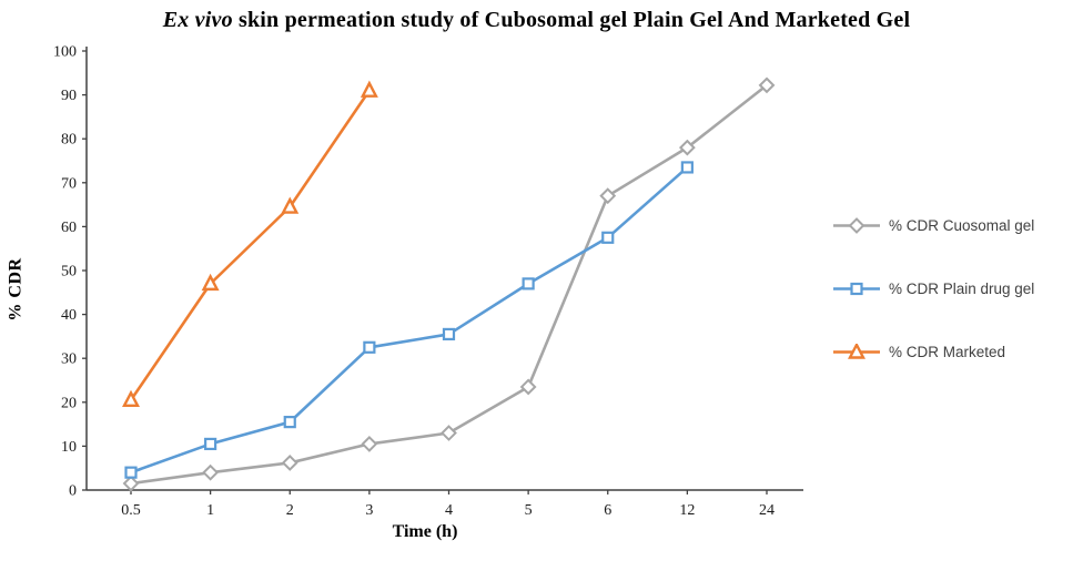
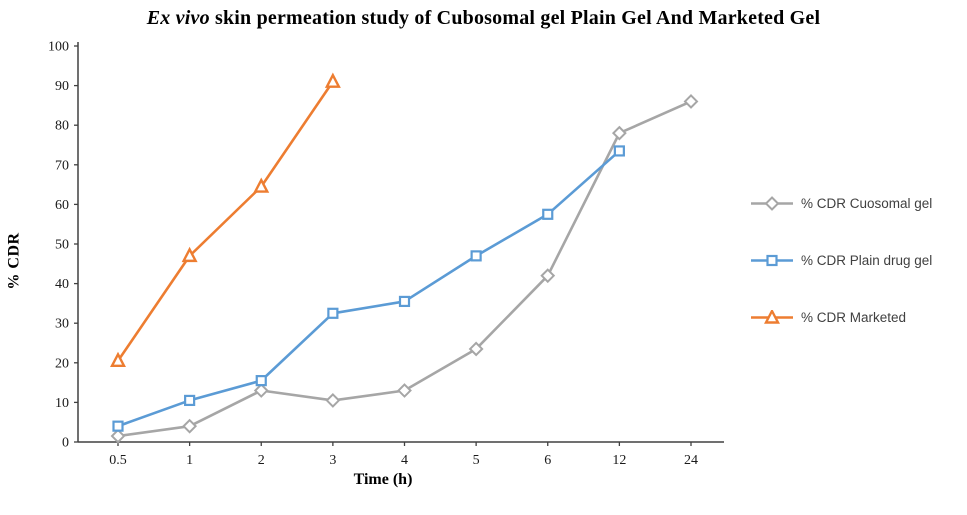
% CDR Cuosomal gel/2: 6 -> 13
% CDR Cuosomal gel/6: 67 -> 42
% CDR Cuosomal gel/24: 92 -> 86
